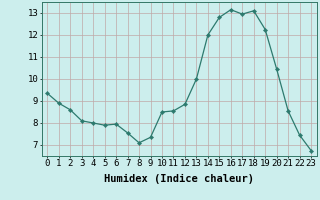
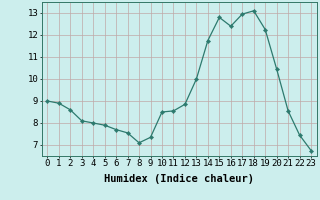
0: 9.35 -> 9.00
6: 7.95 -> 7.70
14: 12.00 -> 11.75
16: 13.15 -> 12.40
